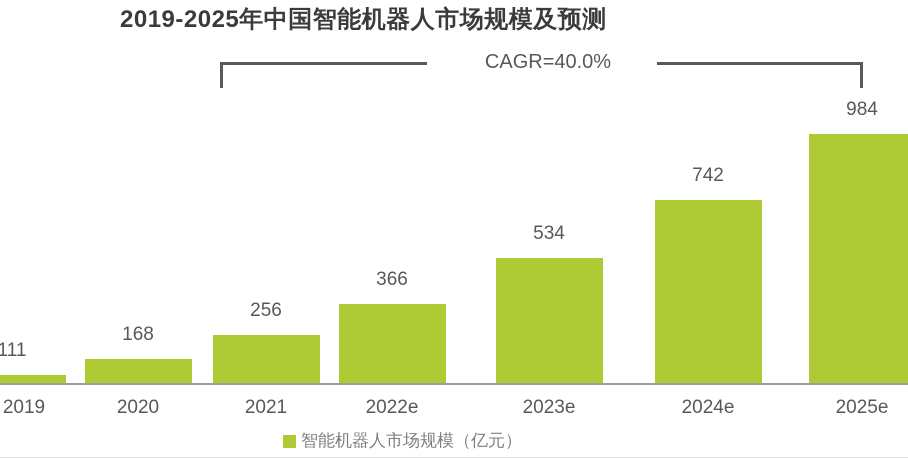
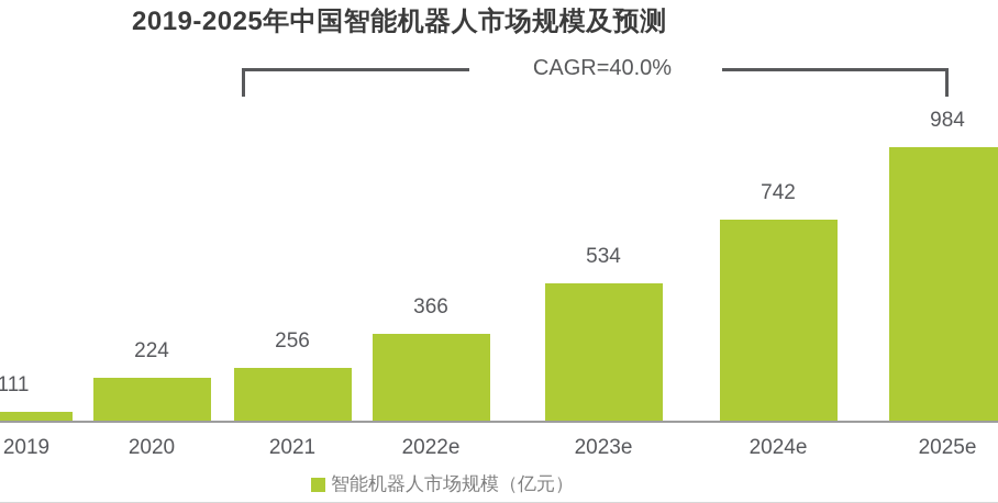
2020: 168 -> 224
